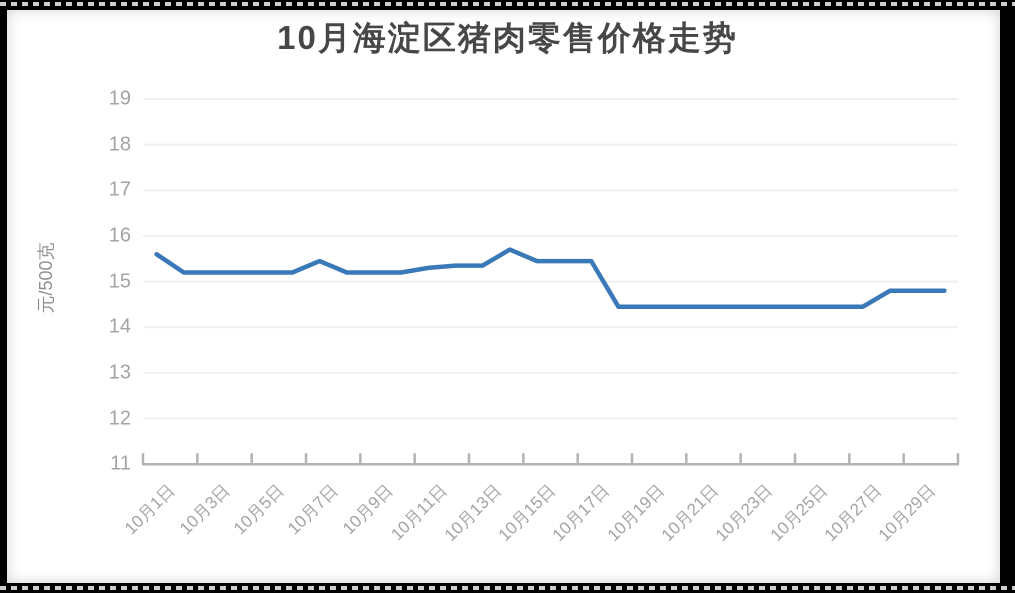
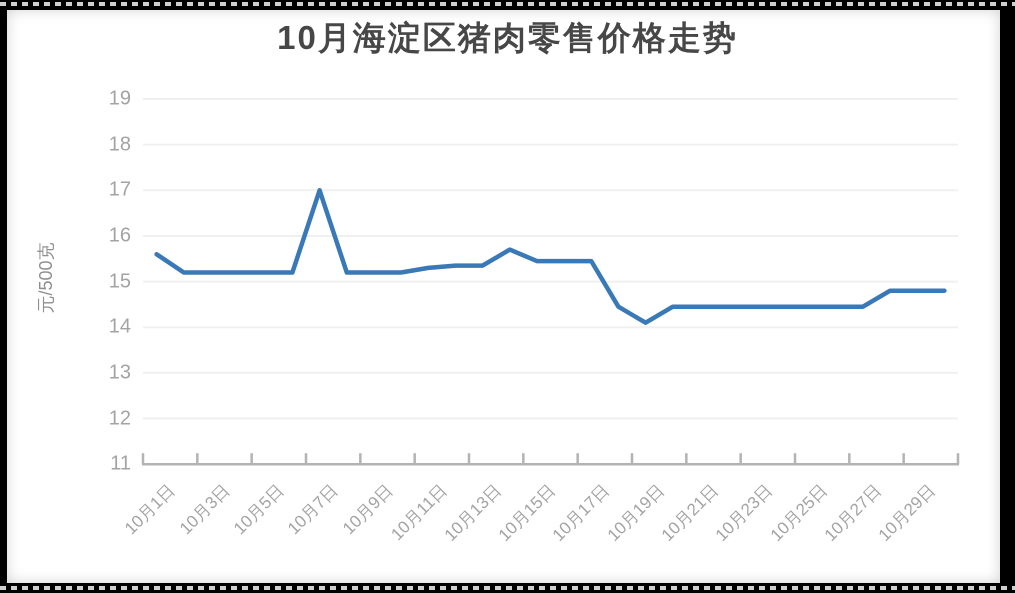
10月7日: 15.4 -> 17.0
10月19日: 14.4 -> 14.1
